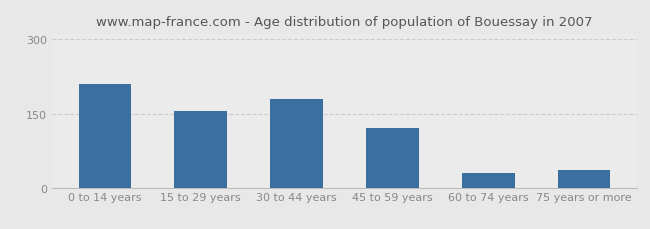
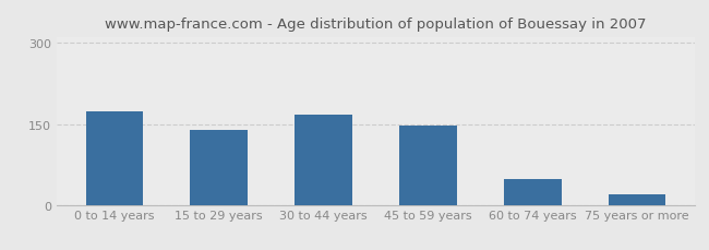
0 to 14 years: 210 -> 173
15 to 29 years: 155 -> 138
30 to 44 years: 180 -> 167
45 to 59 years: 120 -> 148
60 to 74 years: 30 -> 48
75 years or more: 35 -> 20
